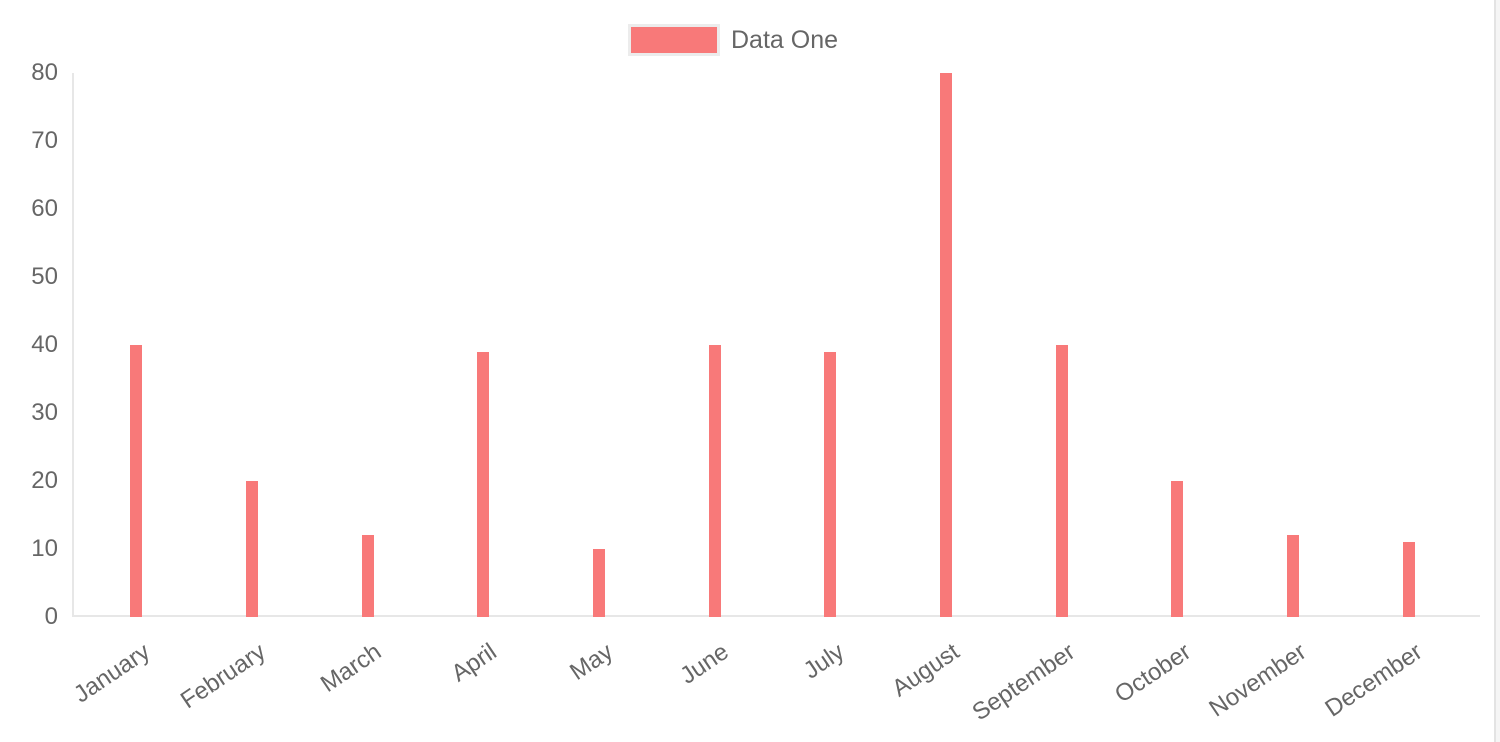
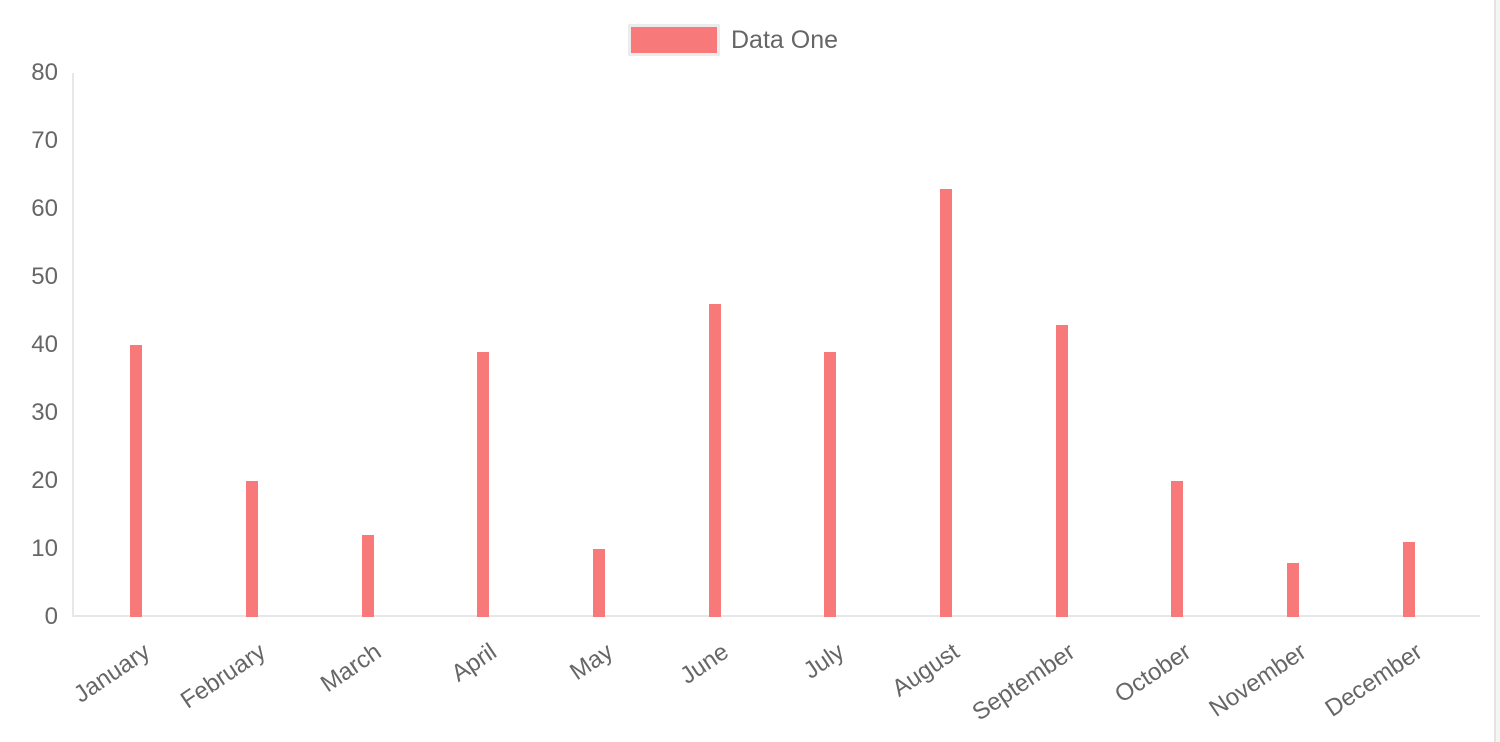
June: 40 -> 46
August: 80 -> 63
September: 40 -> 43
November: 12 -> 8
